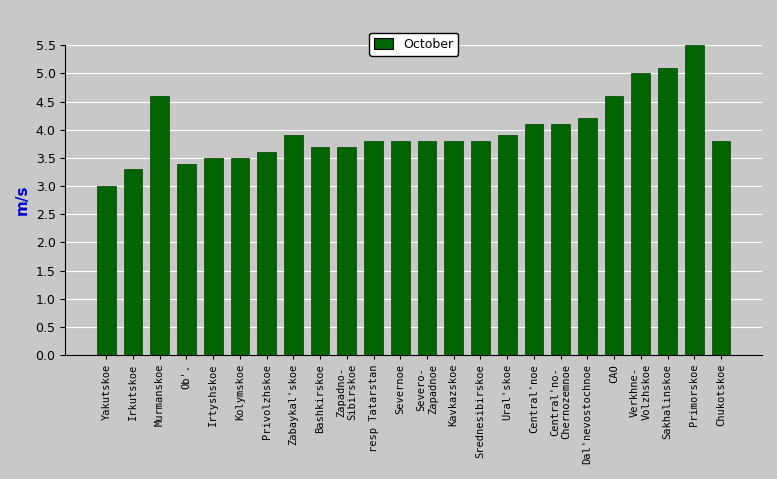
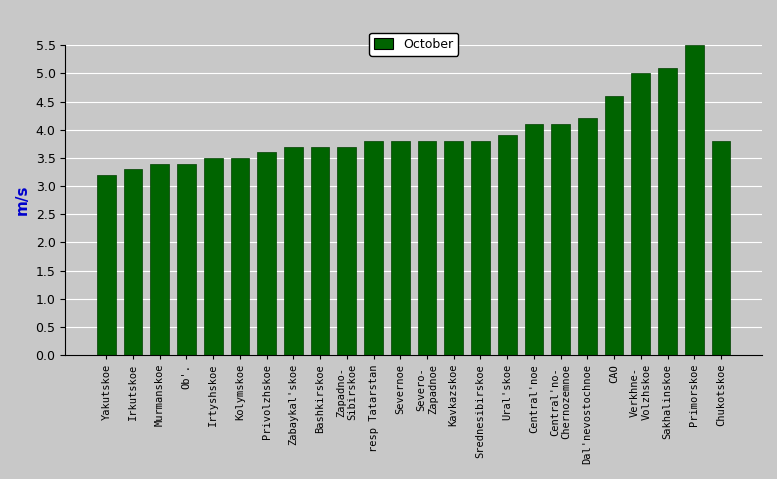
Yakutskoe: 3.0 -> 3.2
Murmanskoe: 4.6 -> 3.4
Zabaykal'skoe: 3.9 -> 3.7
